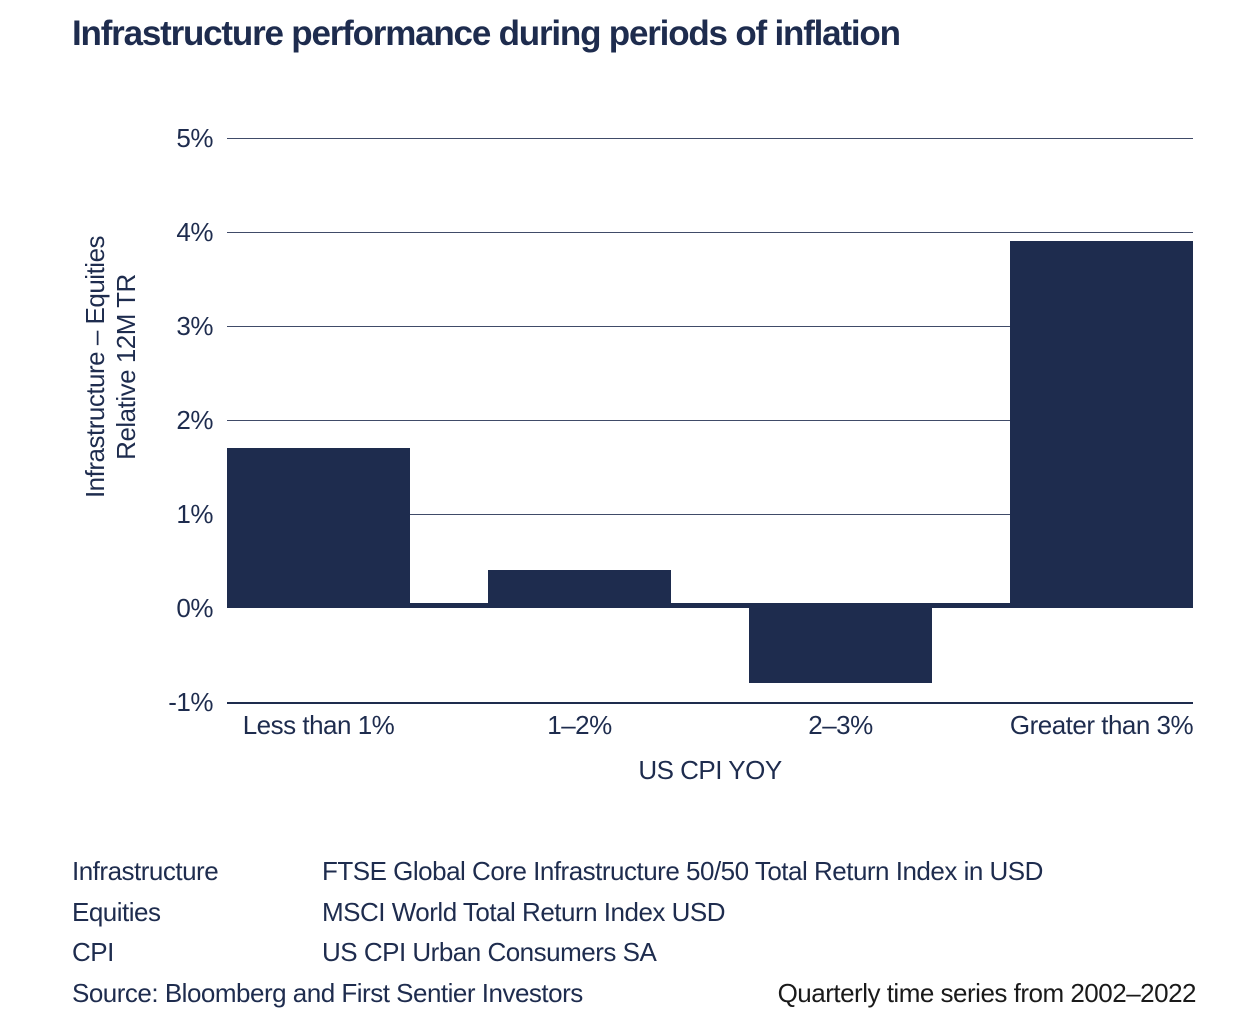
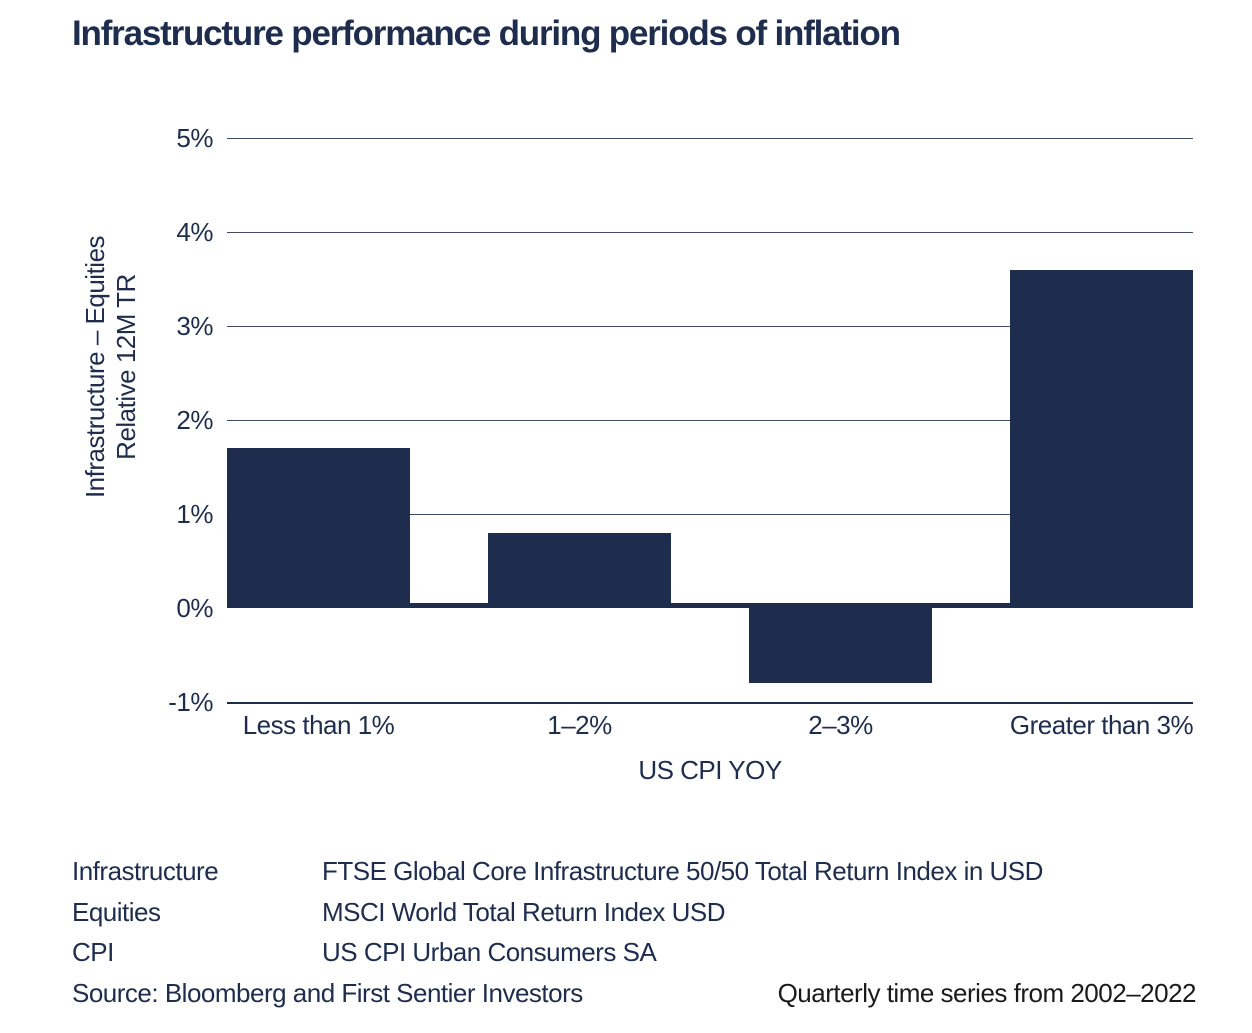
1–2%: 0.4% -> 0.8%
Greater than 3%: 3.9% -> 3.6%
